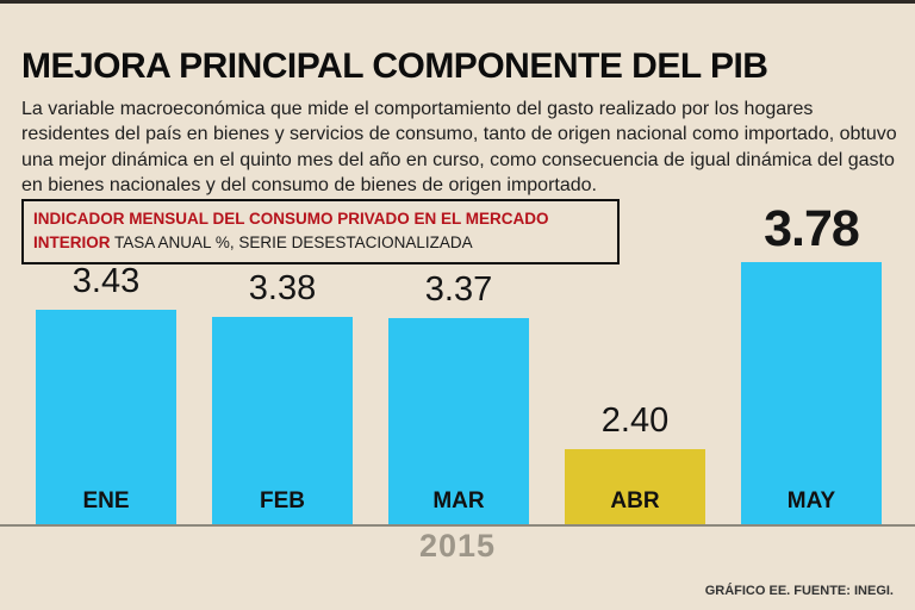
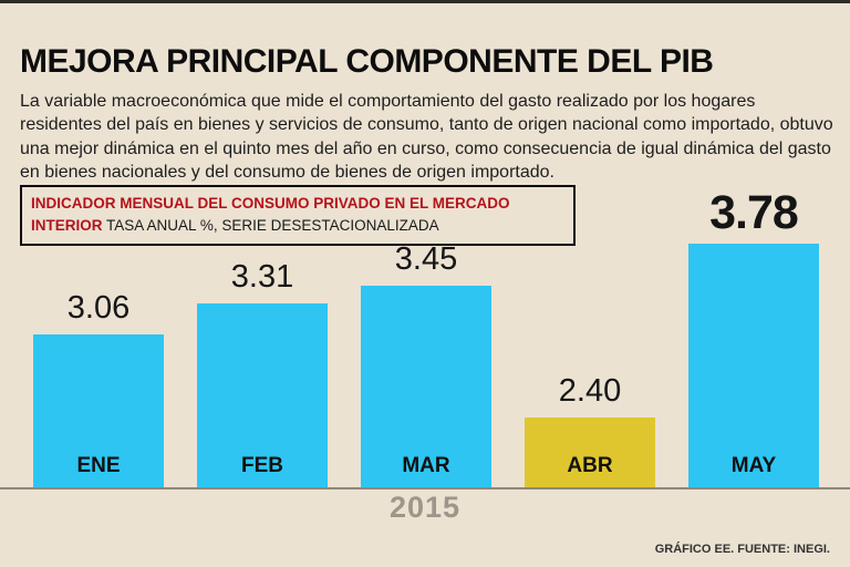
ENE: 3.43 -> 3.06
FEB: 3.38 -> 3.31
MAR: 3.37 -> 3.45
